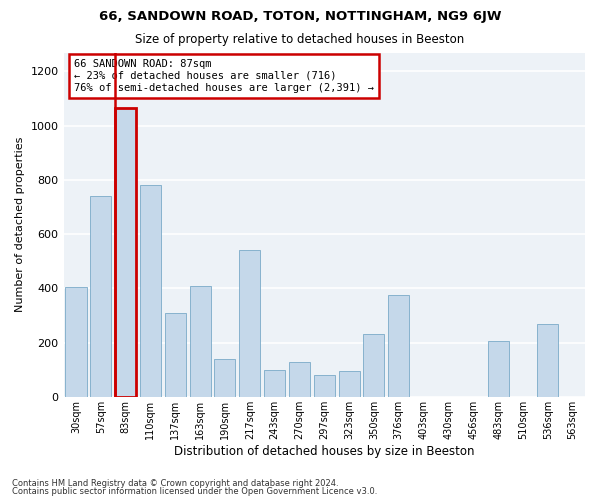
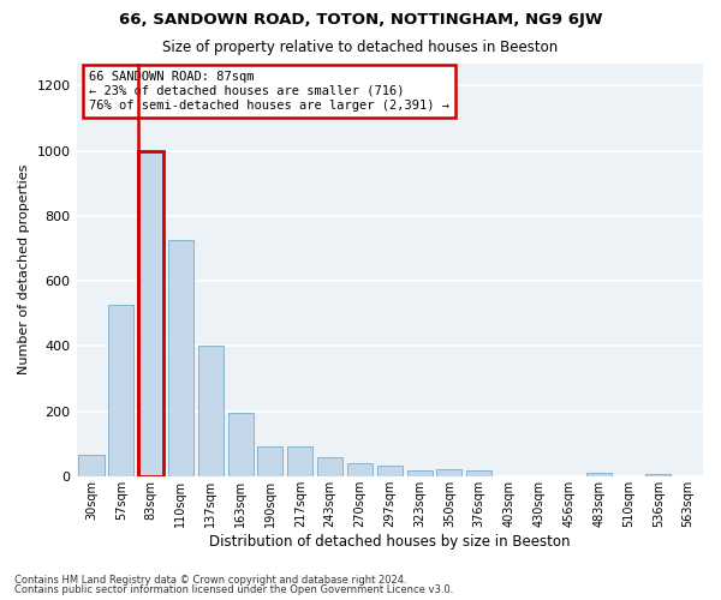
30sqm: 405 -> 65
57sqm: 740 -> 525
83sqm: 1065 -> 1000
110sqm: 780 -> 725
137sqm: 310 -> 400
163sqm: 410 -> 195
190sqm: 140 -> 90
217sqm: 540 -> 90
243sqm: 100 -> 60
270sqm: 130 -> 40
297sqm: 80 -> 33
323sqm: 95 -> 18
350sqm: 230 -> 20
376sqm: 375 -> 18
483sqm: 205 -> 12
536sqm: 270 -> 8
